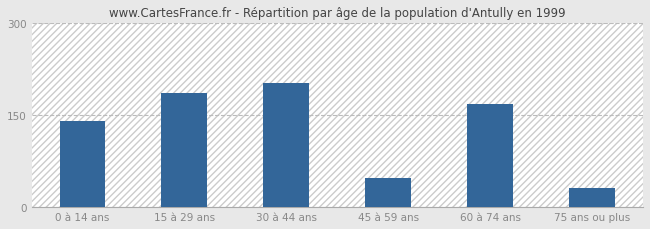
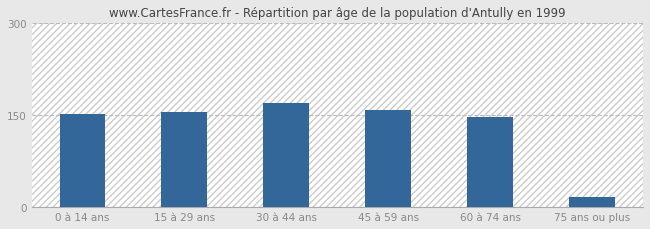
0 à 14 ans: 140 -> 152
15 à 29 ans: 186 -> 155
30 à 44 ans: 202 -> 170
45 à 59 ans: 48 -> 158
60 à 74 ans: 168 -> 146
75 ans ou plus: 32 -> 16
